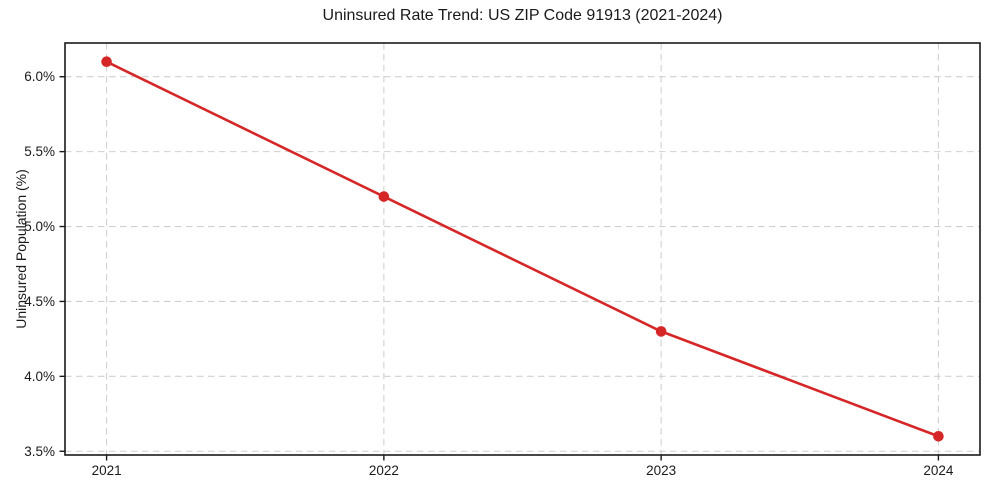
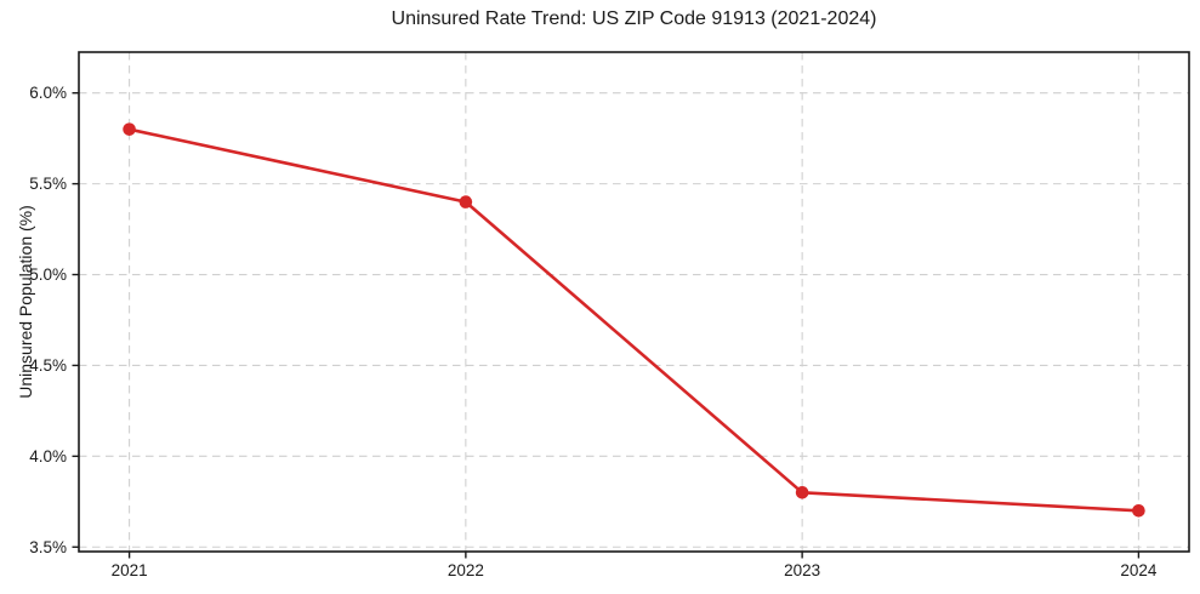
2021: 6.1% -> 5.8%
2022: 5.2% -> 5.4%
2023: 4.3% -> 3.8%
2024: 3.6% -> 3.7%
